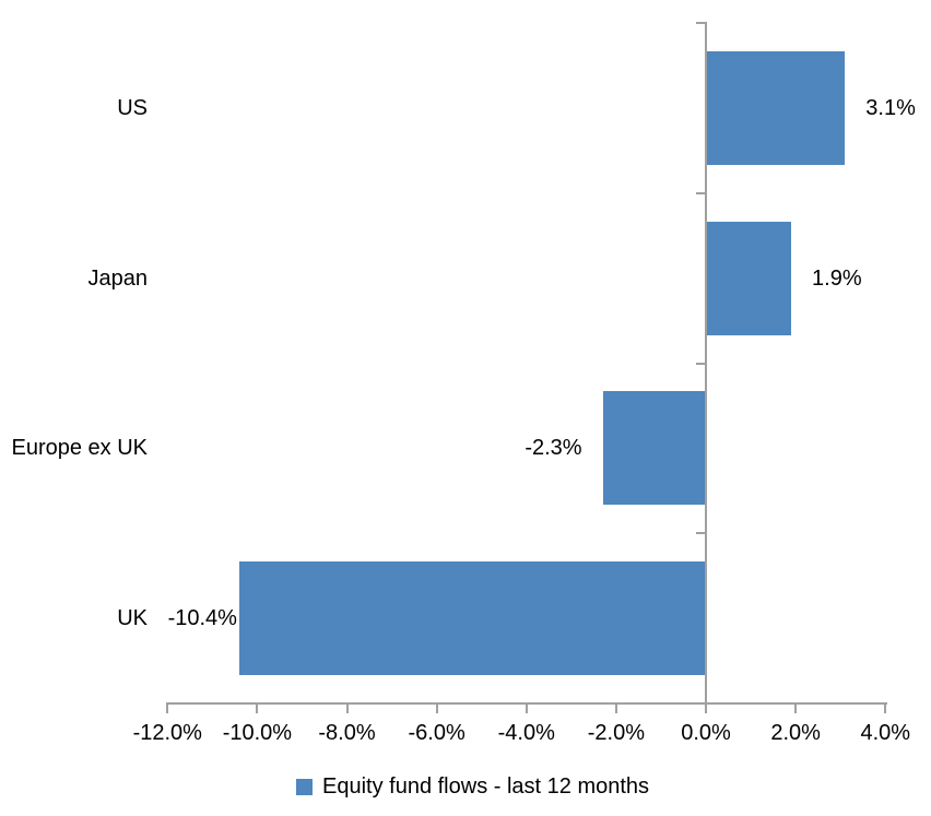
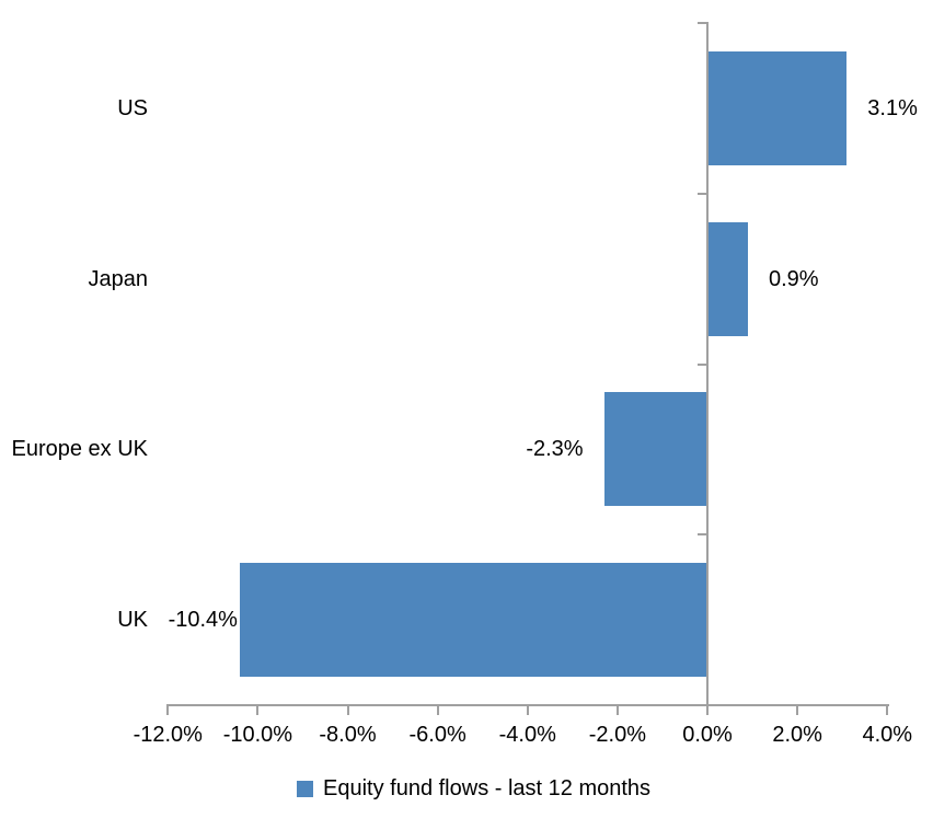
Japan: 1.9% -> 0.9%
